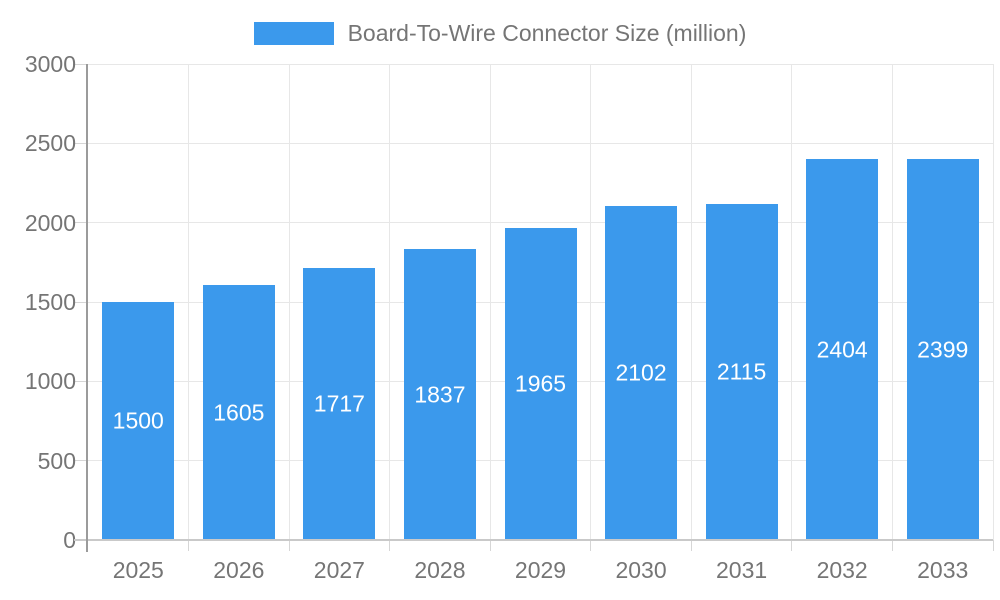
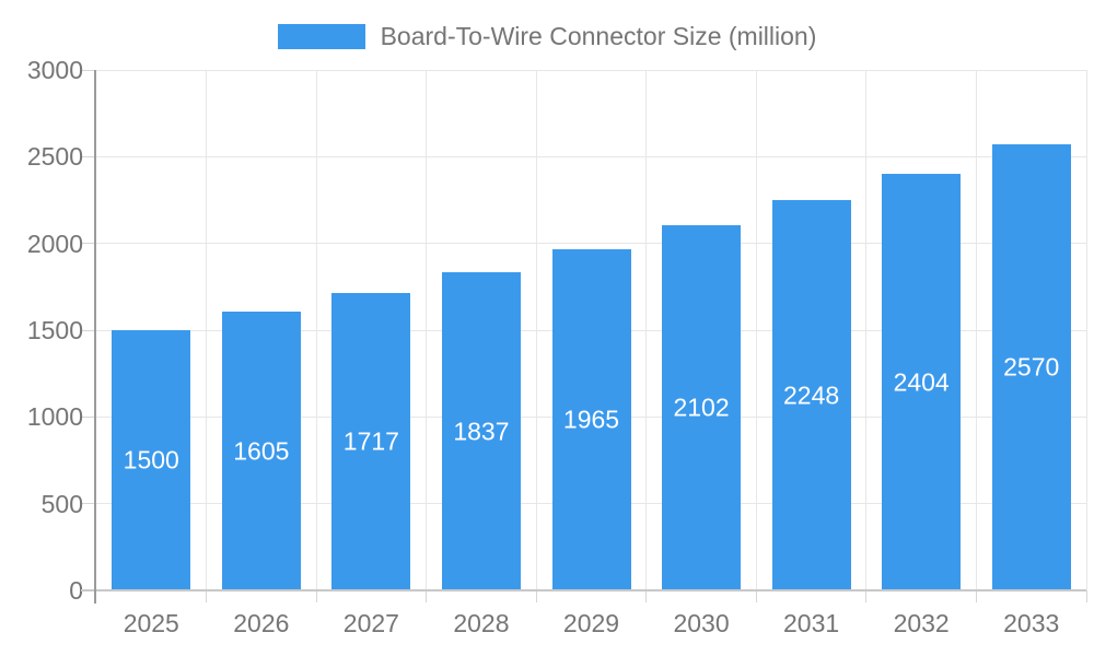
2031: 2115 -> 2248
2033: 2399 -> 2570
